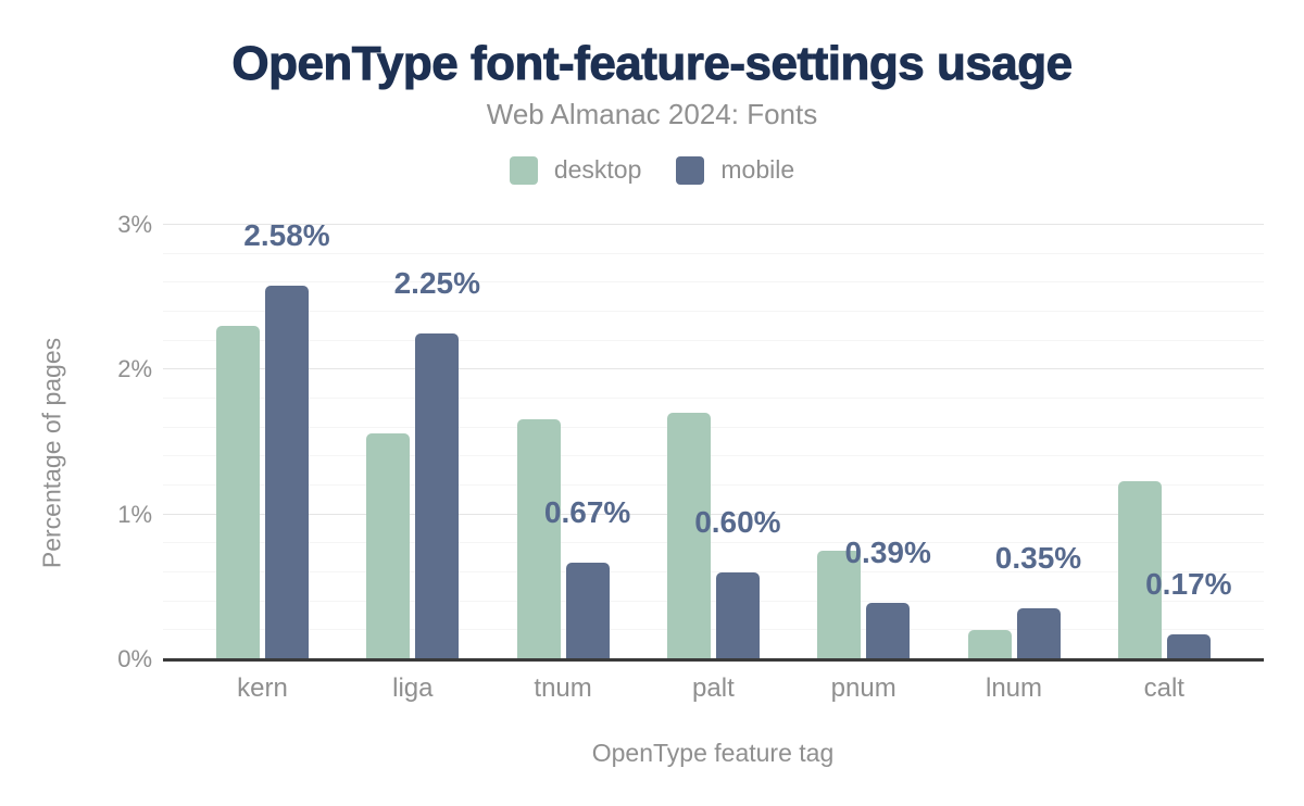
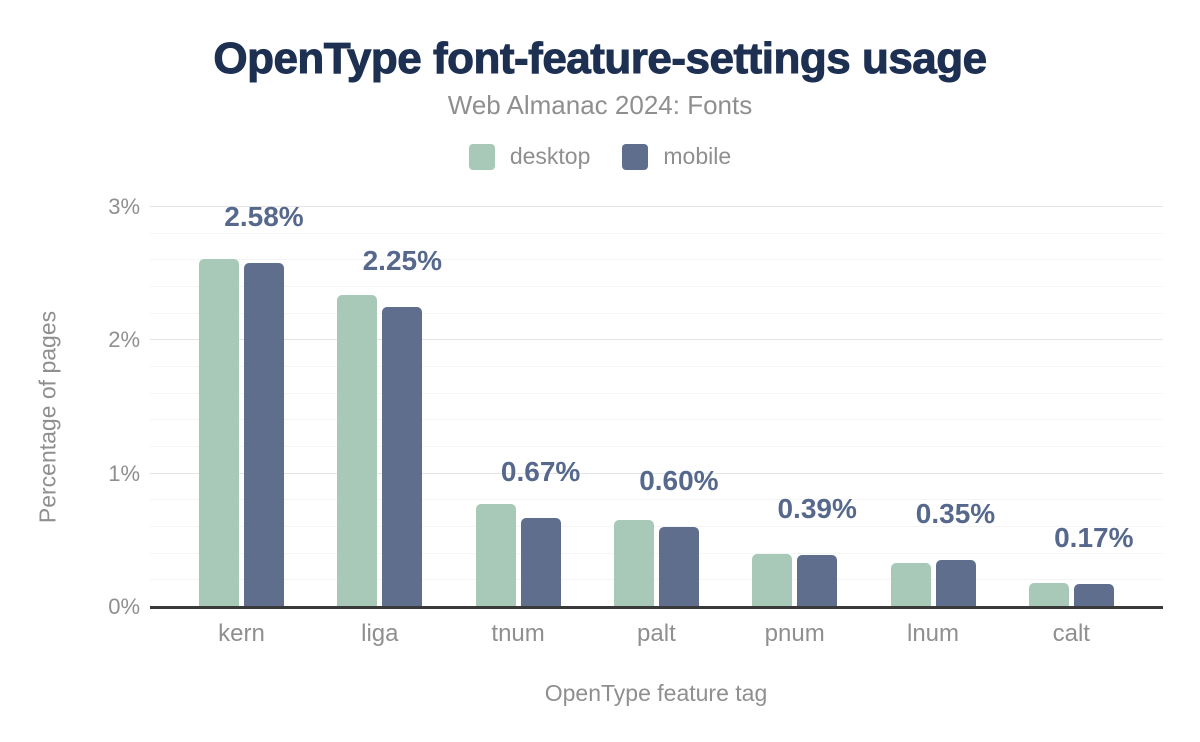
desktop/kern: 2.30% -> 2.61%
desktop/liga: 1.56% -> 2.34%
desktop/tnum: 1.66% -> 0.77%
desktop/palt: 1.70% -> 0.65%
desktop/pnum: 0.75% -> 0.40%
desktop/lnum: 0.20% -> 0.33%
desktop/calt: 1.23% -> 0.18%
